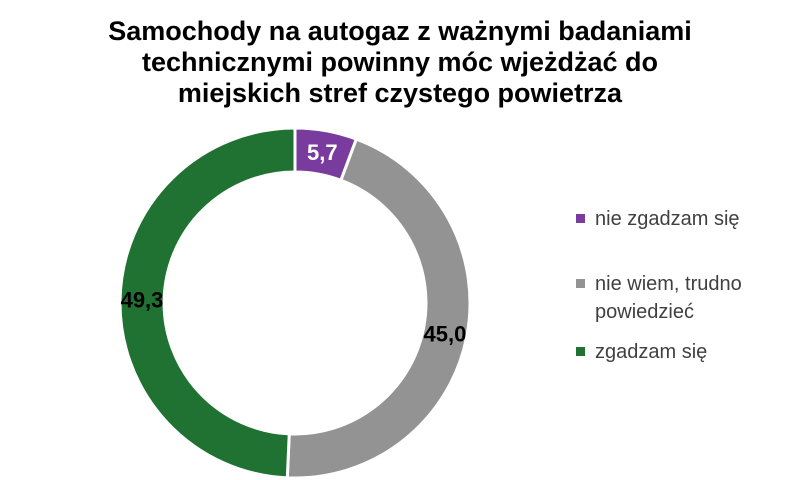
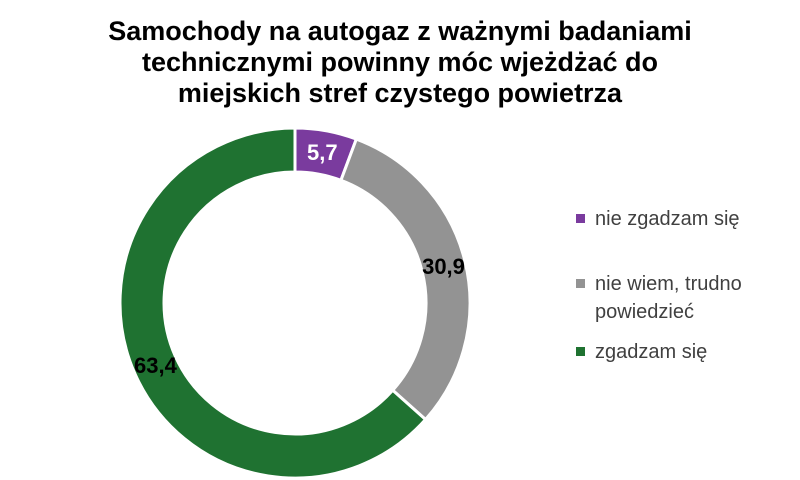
nie wiem, trudno powiedzieć: 45,0 -> 30,9
zgadzam się: 49,3 -> 63,4
